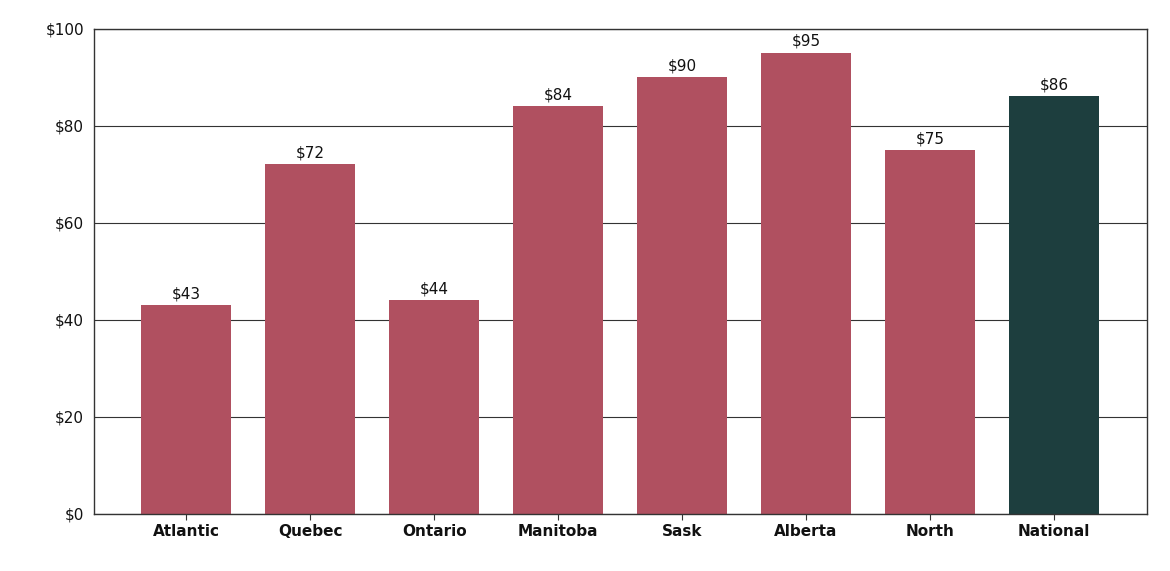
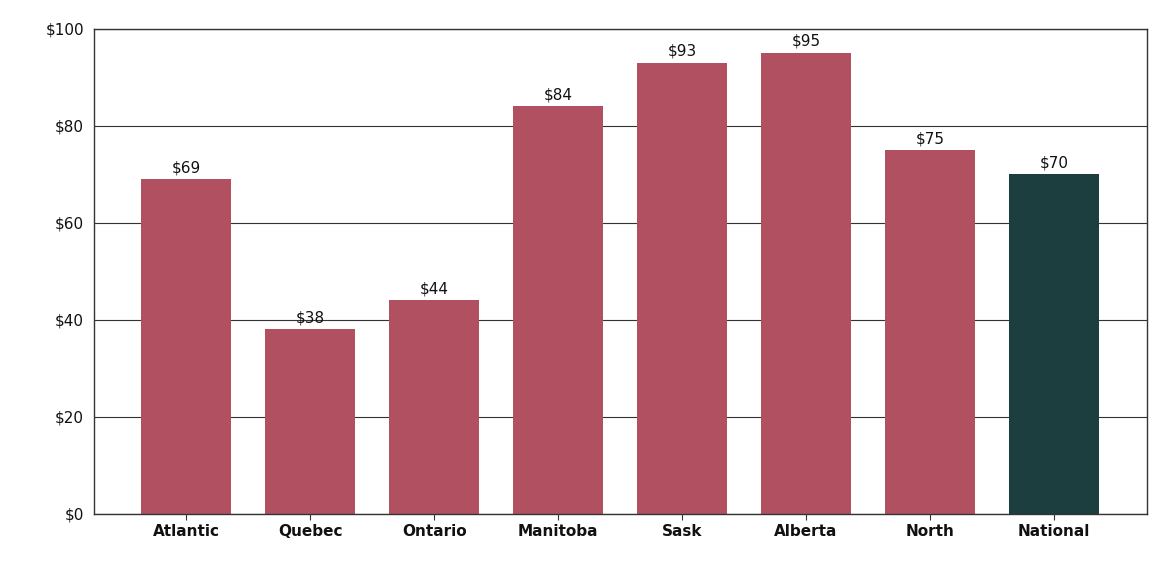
Atlantic: $43 -> $69
Quebec: $72 -> $38
Sask: $90 -> $93
National: $86 -> $70
